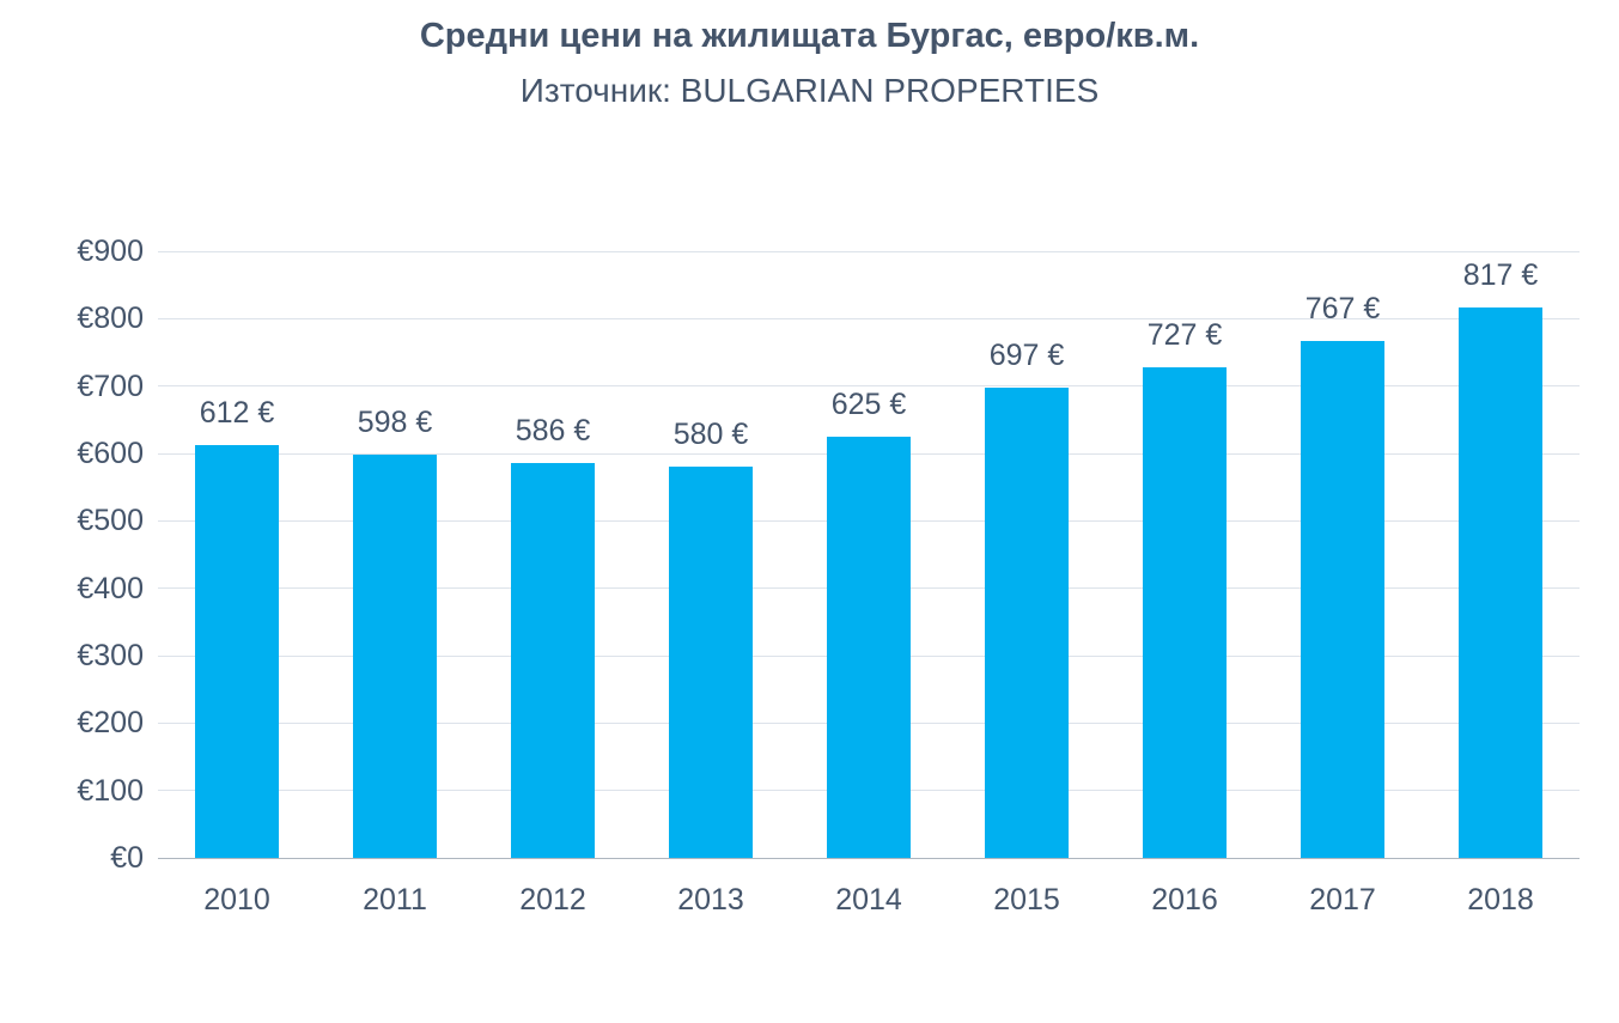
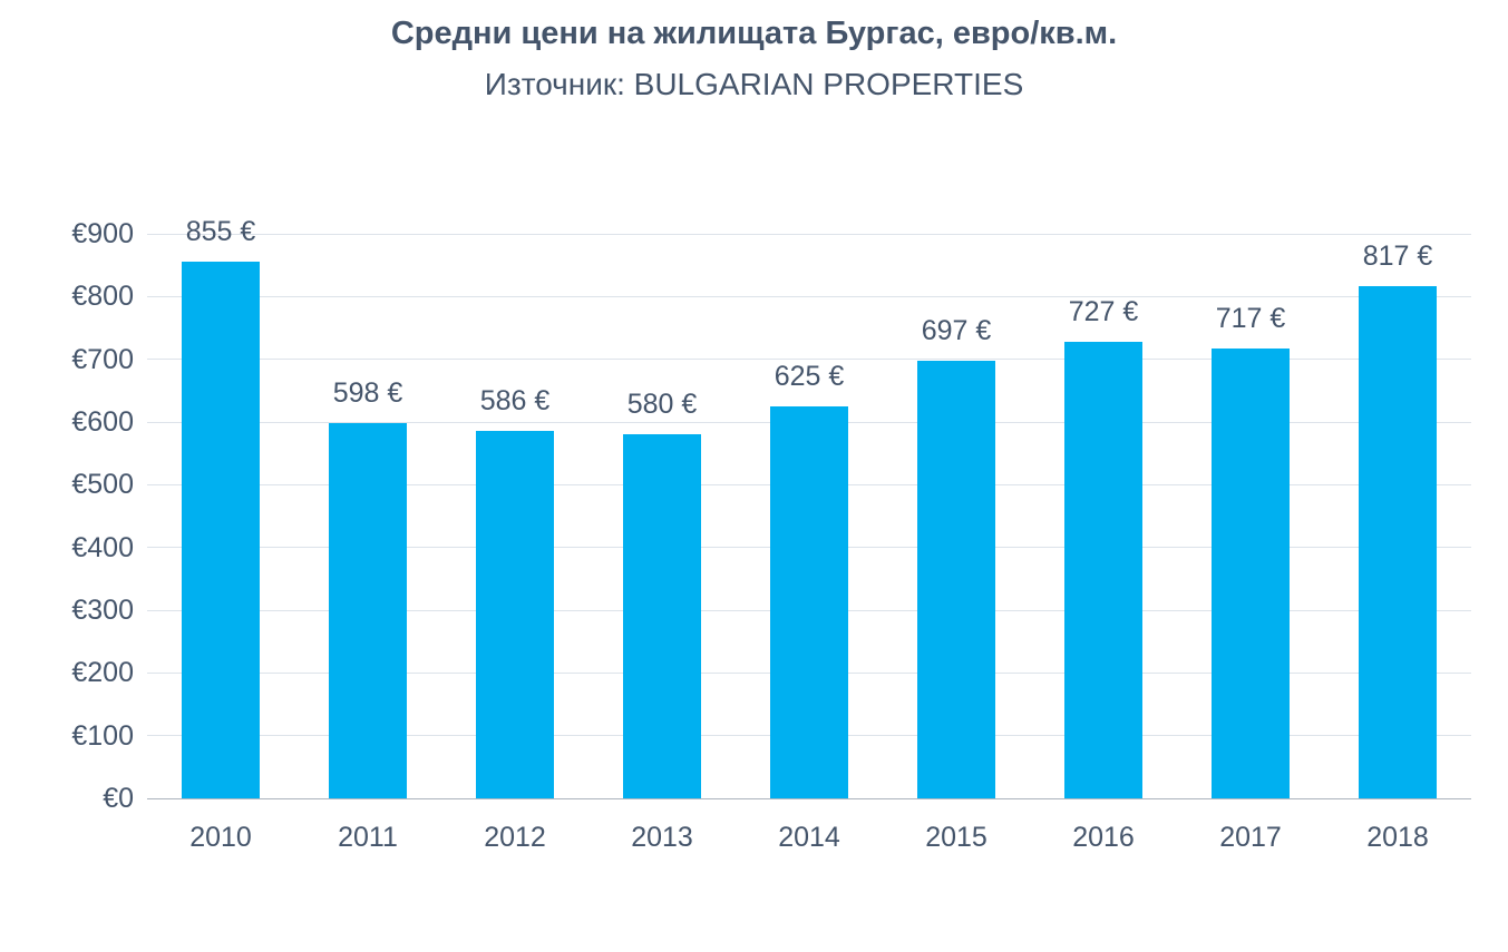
2010: 612 -> 855
2017: 767 -> 717
